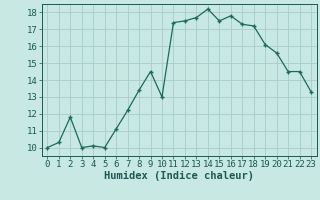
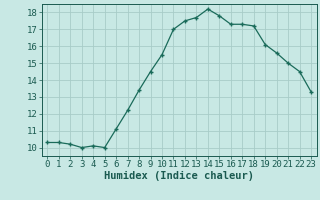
0: 10.0 -> 10.3
2: 11.8 -> 10.2
10: 13.0 -> 15.5
11: 17.4 -> 17.0
15: 17.5 -> 17.8
16: 17.8 -> 17.3
21: 14.5 -> 15.0
